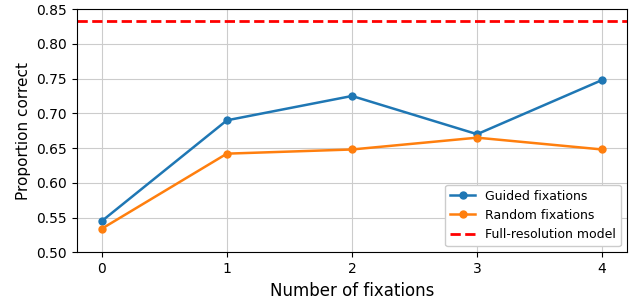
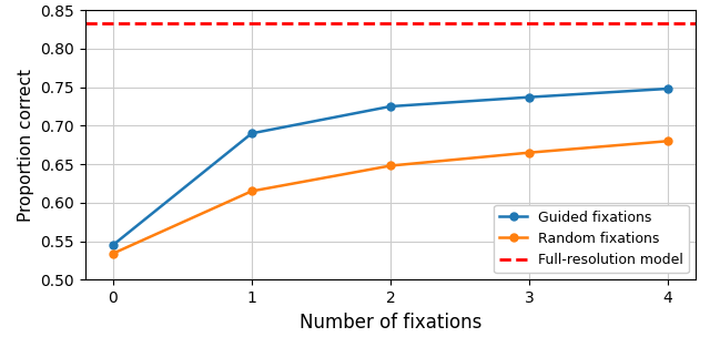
Random fixations/1: 0.642 -> 0.615
Guided fixations/3: 0.670 -> 0.737
Random fixations/4: 0.648 -> 0.680
